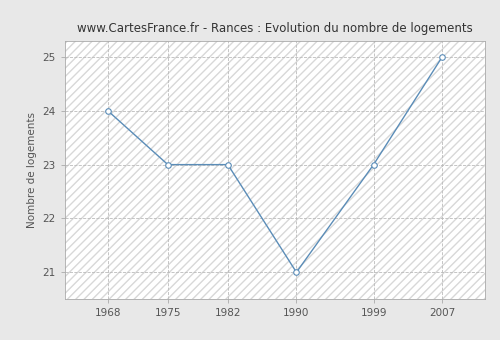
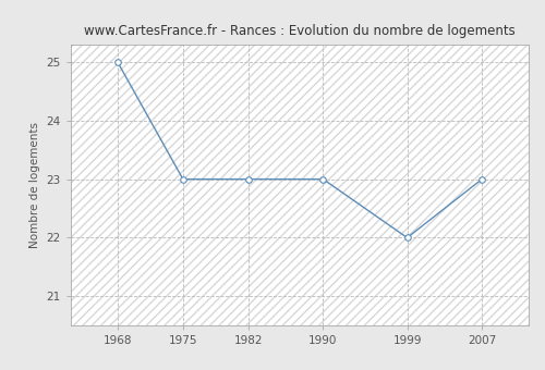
1968: 24 -> 25
1990: 21 -> 23
1999: 23 -> 22
2007: 25 -> 23
